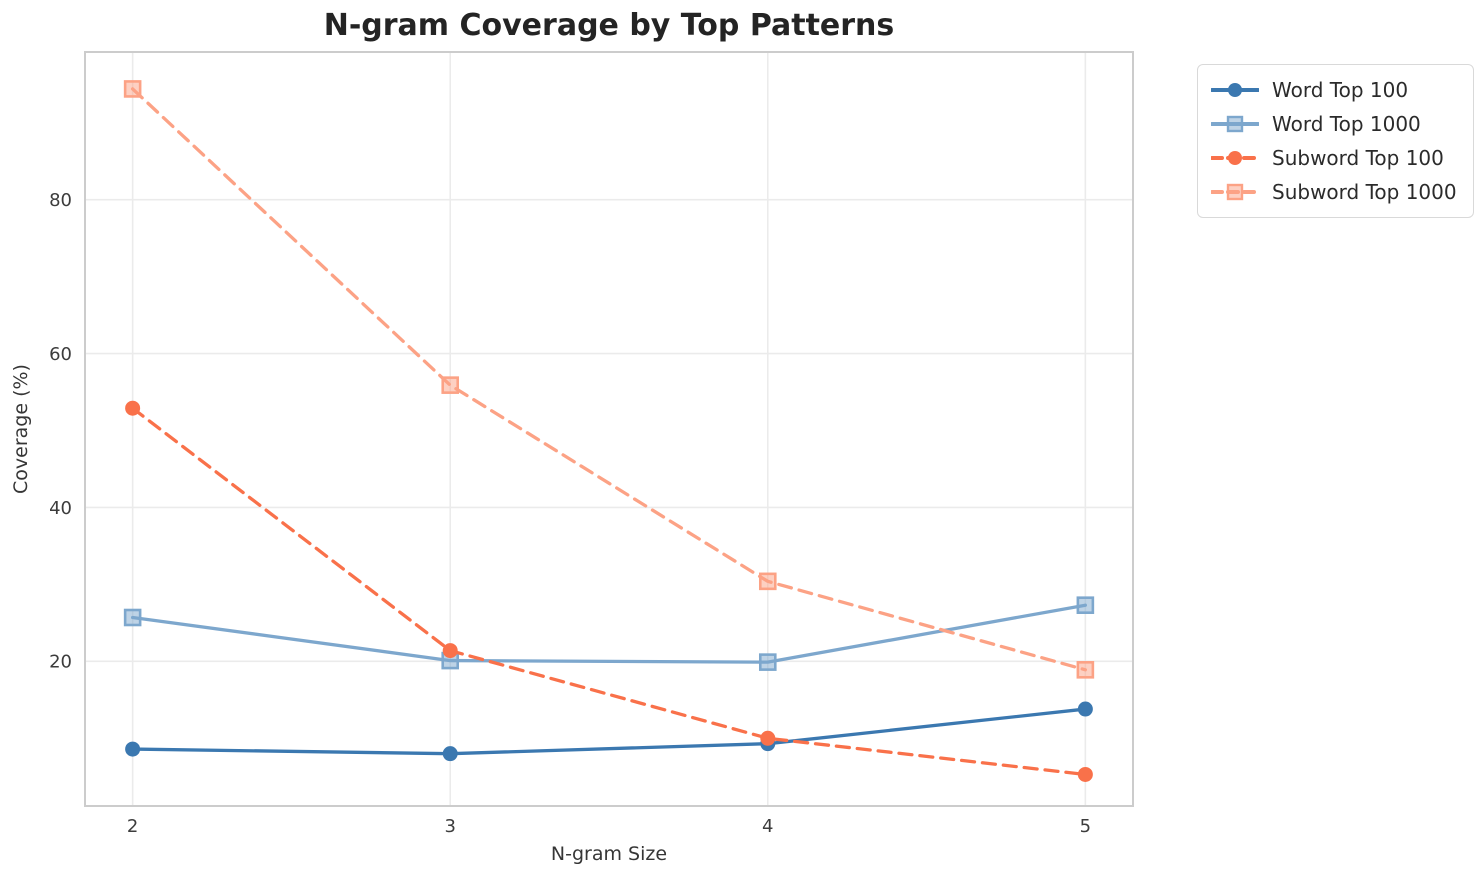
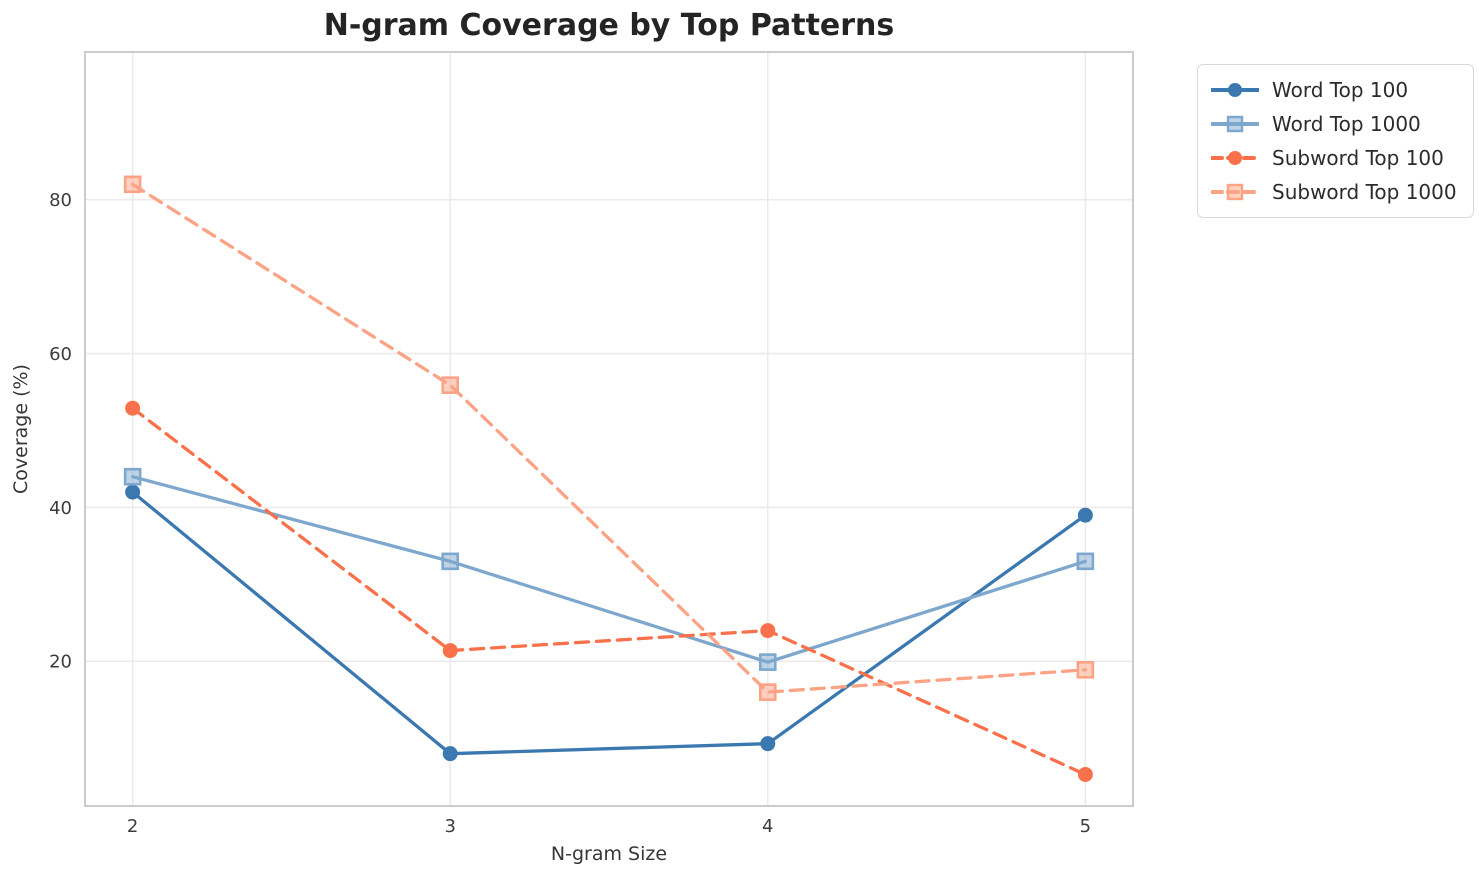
Word Top 100/2: 9 -> 42
Word Top 1000/2: 26 -> 44
Subword Top 1000/2: 94 -> 82
Word Top 1000/3: 20 -> 33
Subword Top 100/4: 10 -> 24
Subword Top 1000/4: 30 -> 16
Word Top 100/5: 14 -> 39
Word Top 1000/5: 27 -> 33
